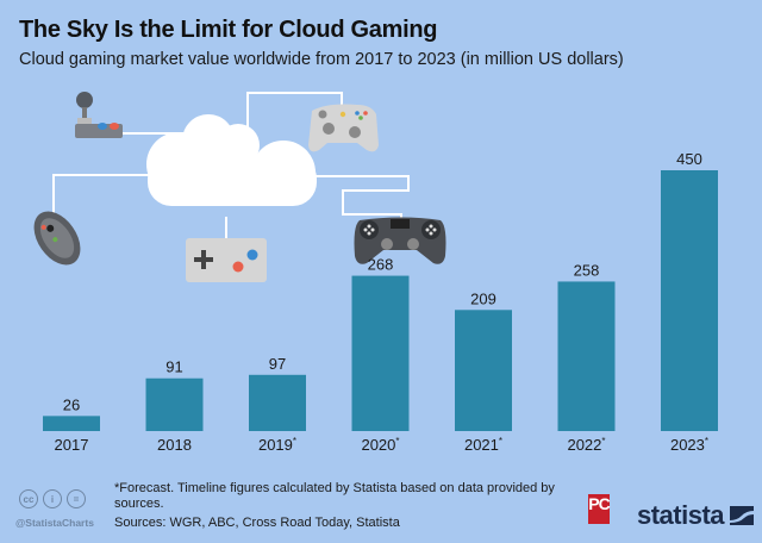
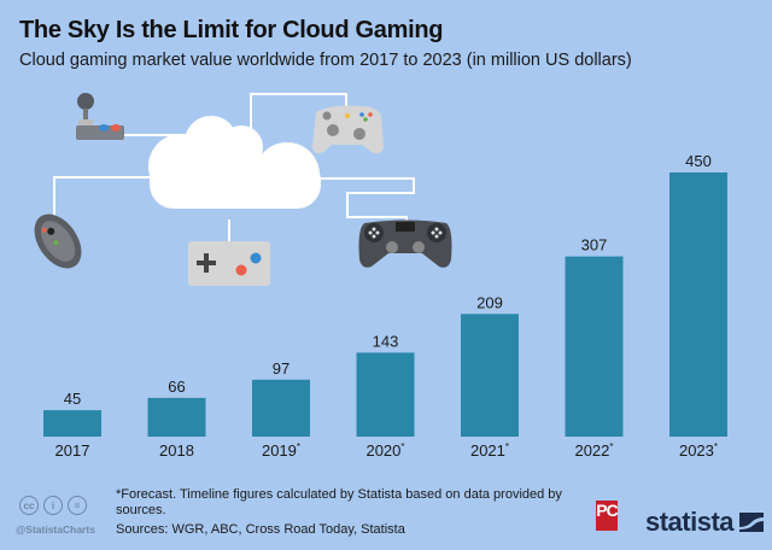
2017: 26 -> 45
2018: 91 -> 66
2020*: 268 -> 143
2022*: 258 -> 307
